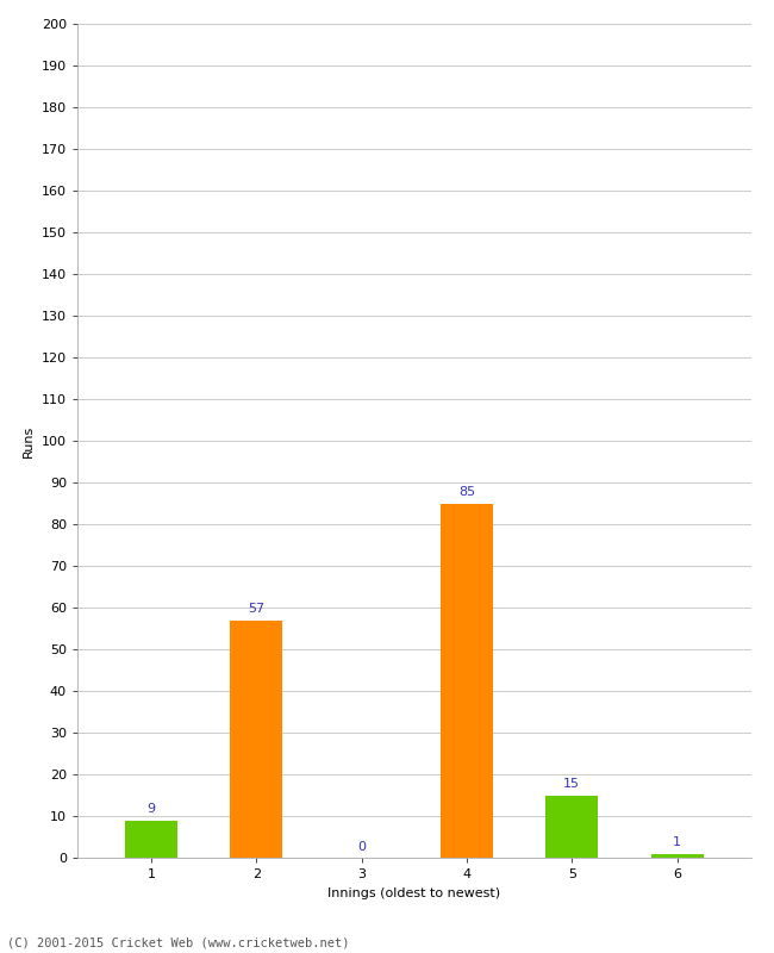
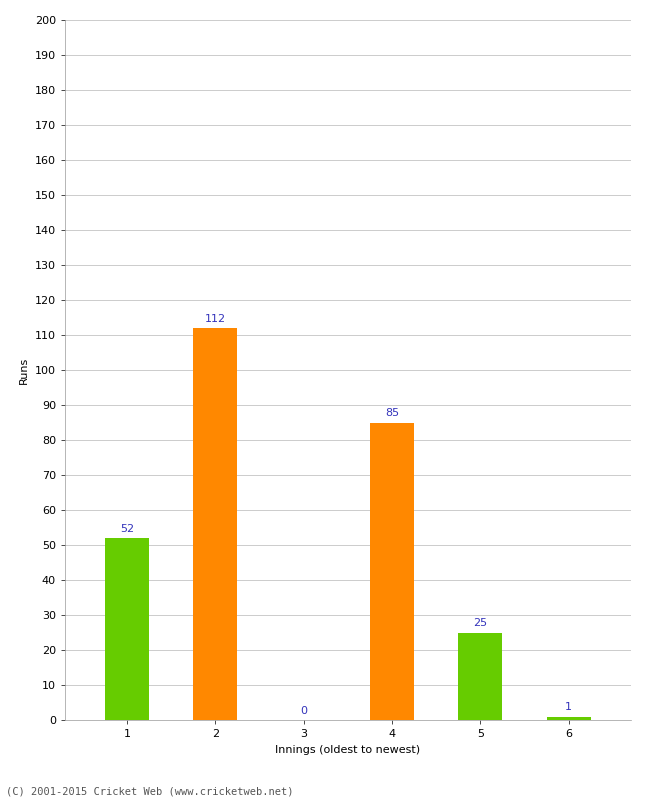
1: 9 -> 52
2: 57 -> 112
5: 15 -> 25
